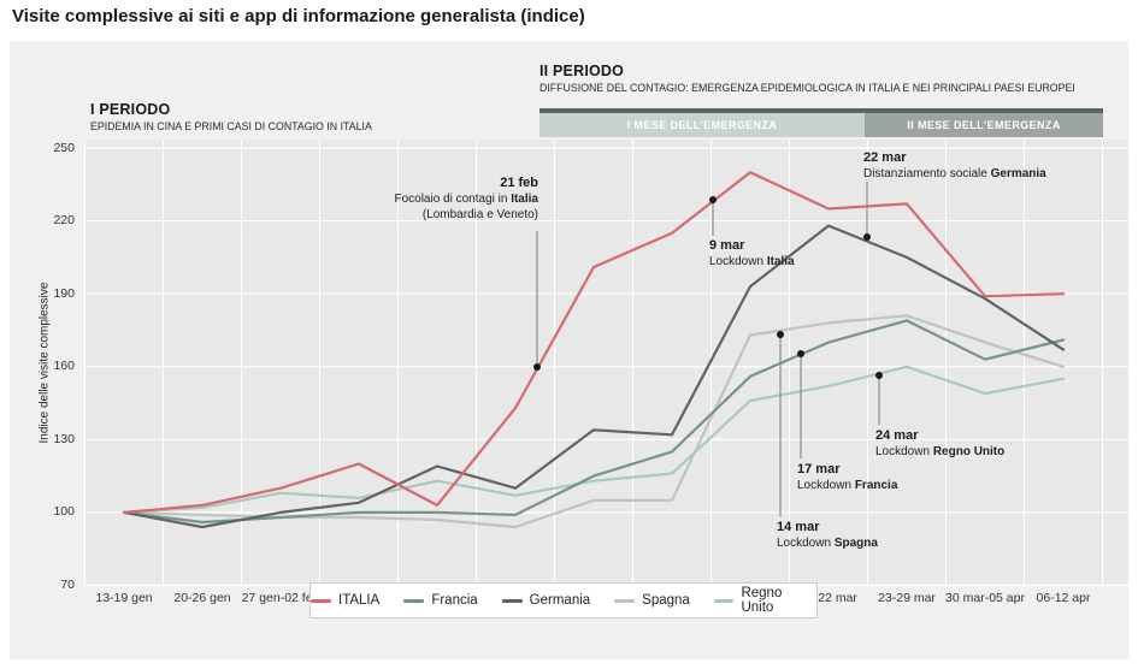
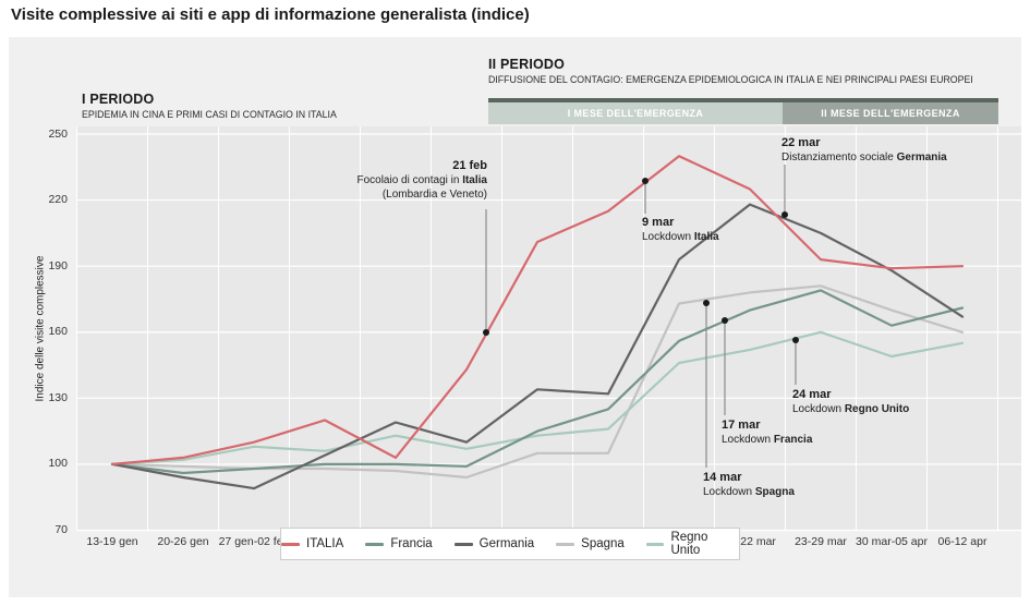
Germania/27 gen-02 feb: 100 -> 89
ITALIA/23-29 mar: 227 -> 193
